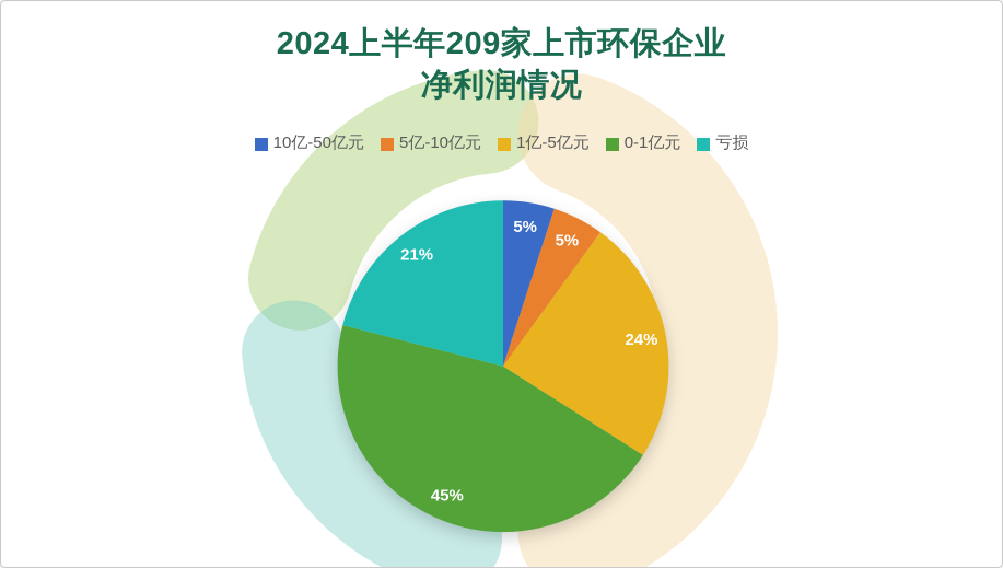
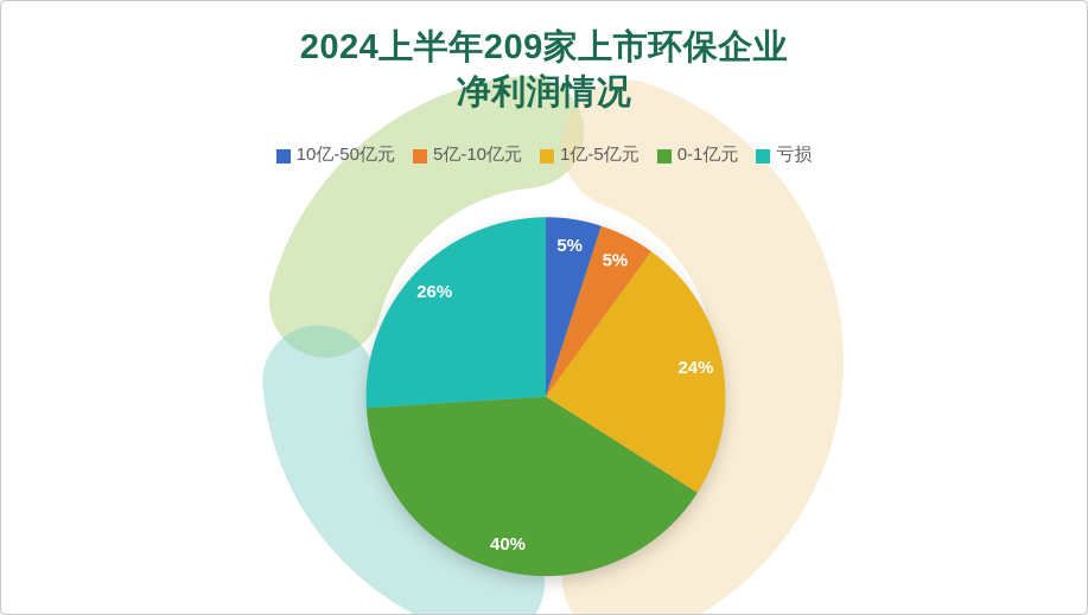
0-1亿元: 45% -> 40%
亏损: 21% -> 26%
